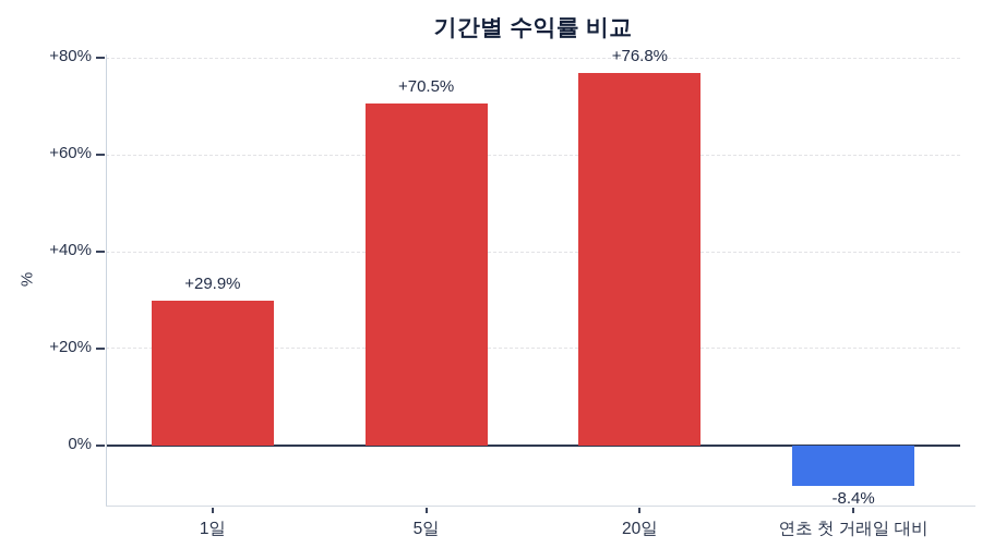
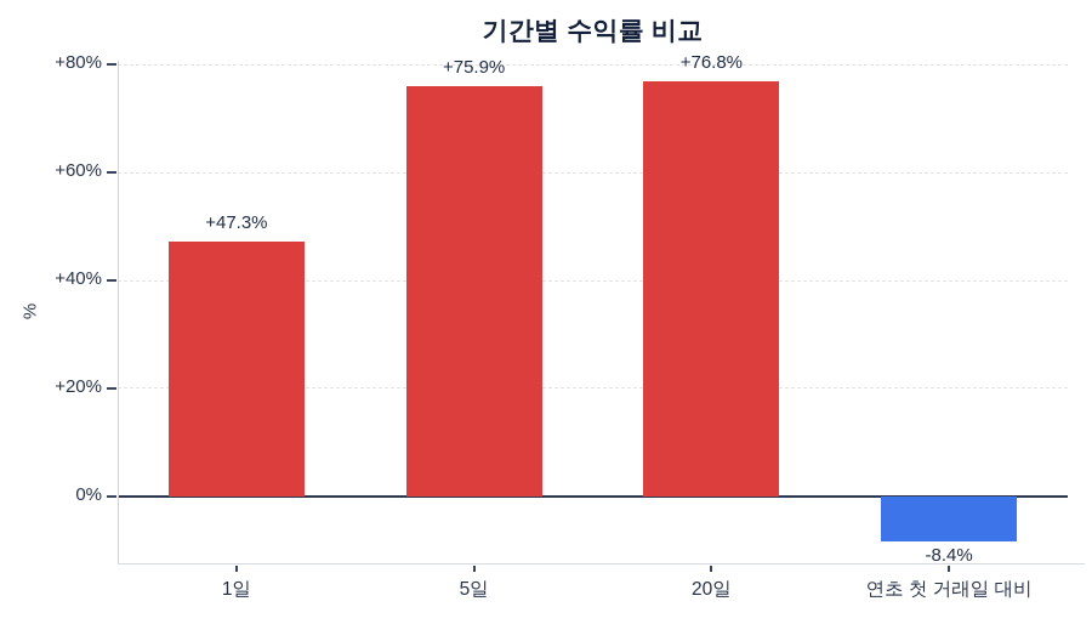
1일: +29.9% -> +47.3%
5일: +70.5% -> +75.9%
